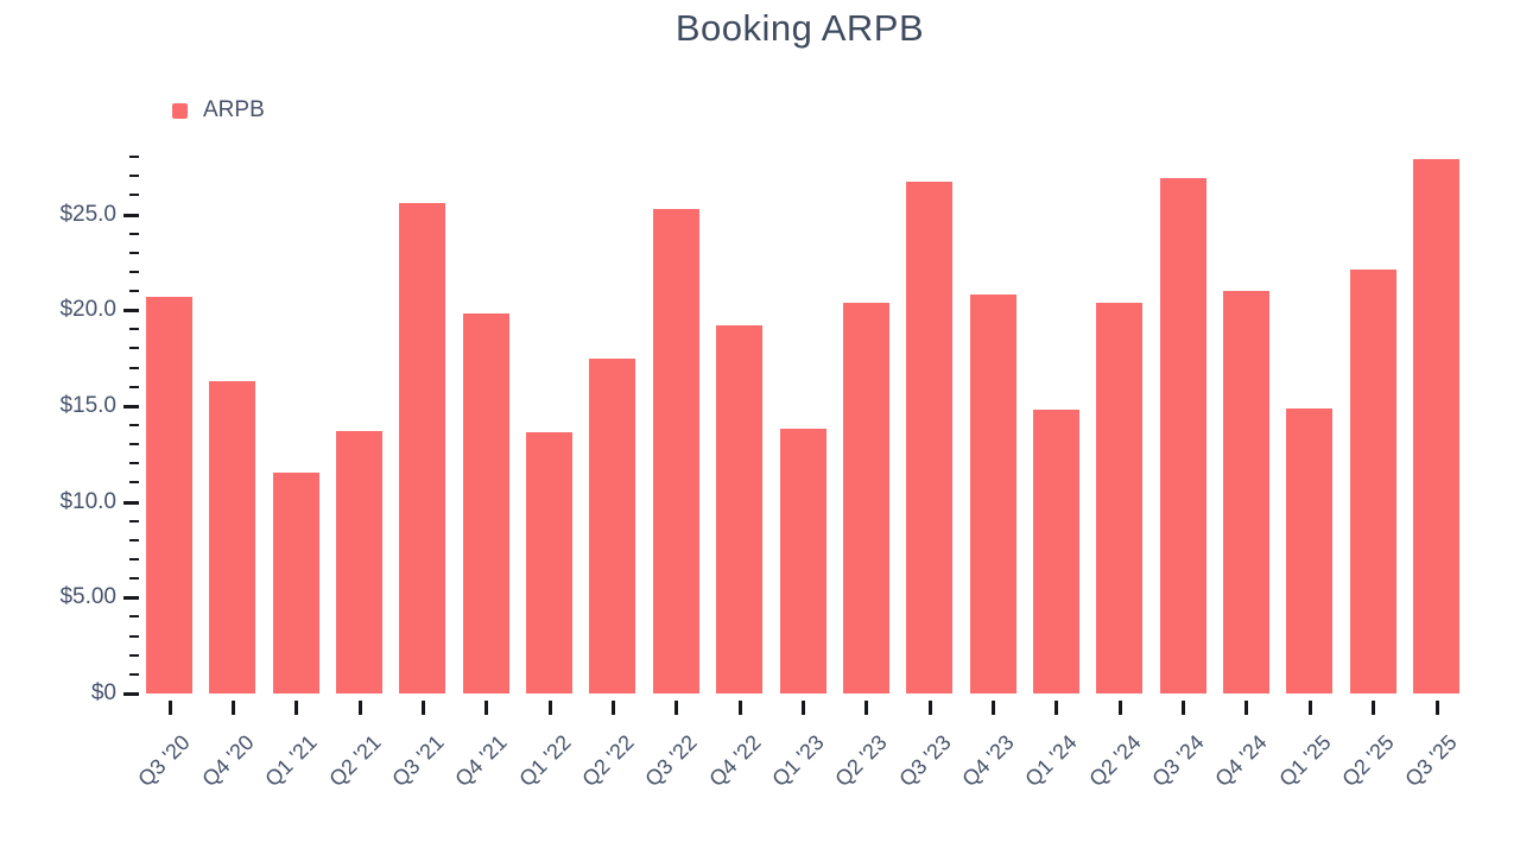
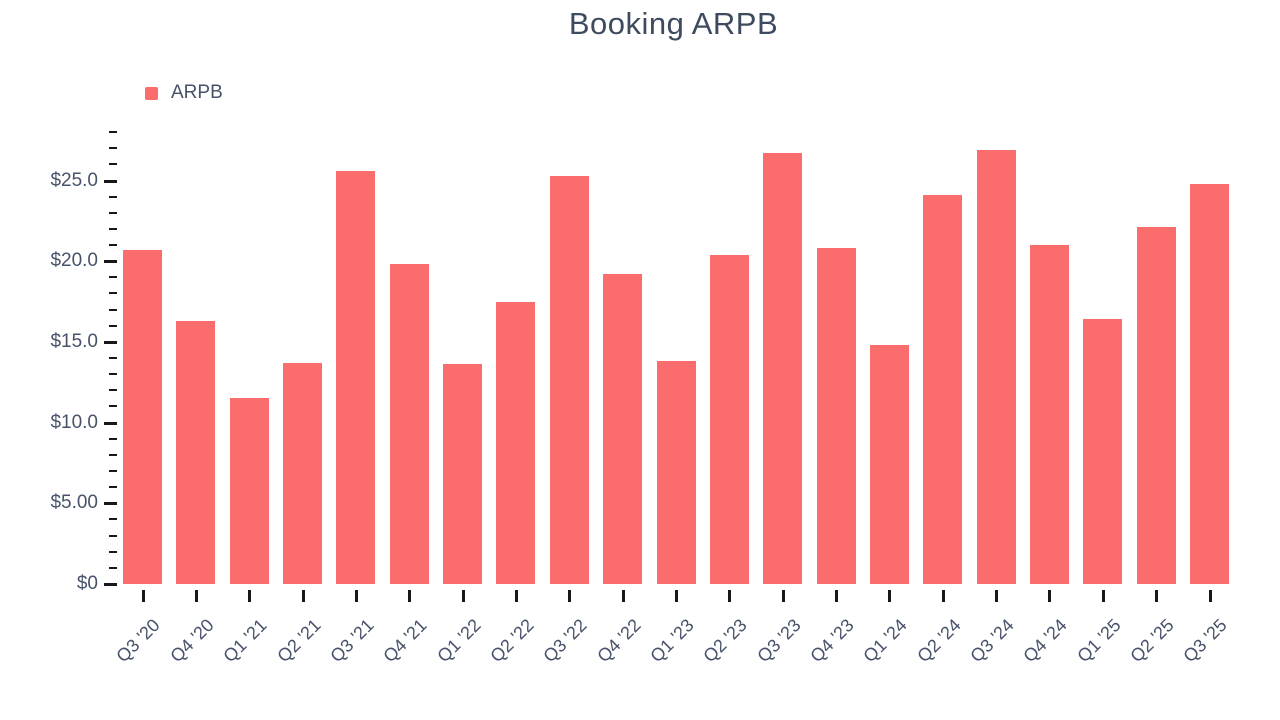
Q2 '24: $20.4 -> $24.1
Q1 '25: $14.9 -> $16.4
Q3 '25: $27.9 -> $24.8
